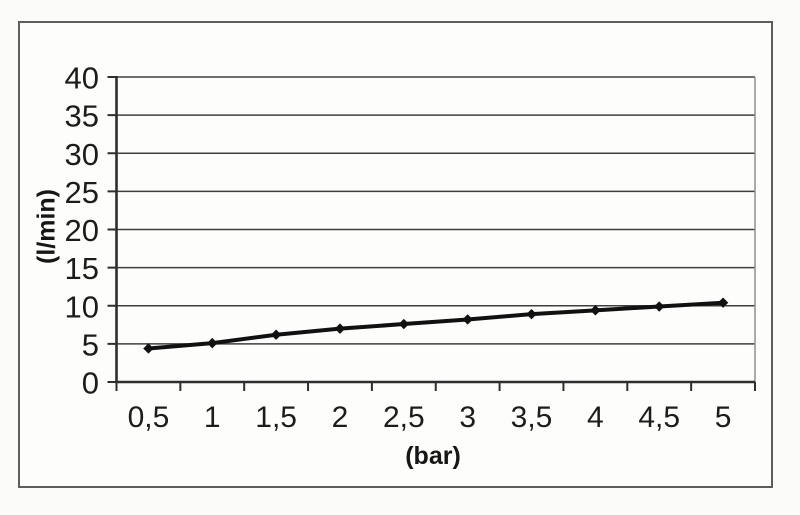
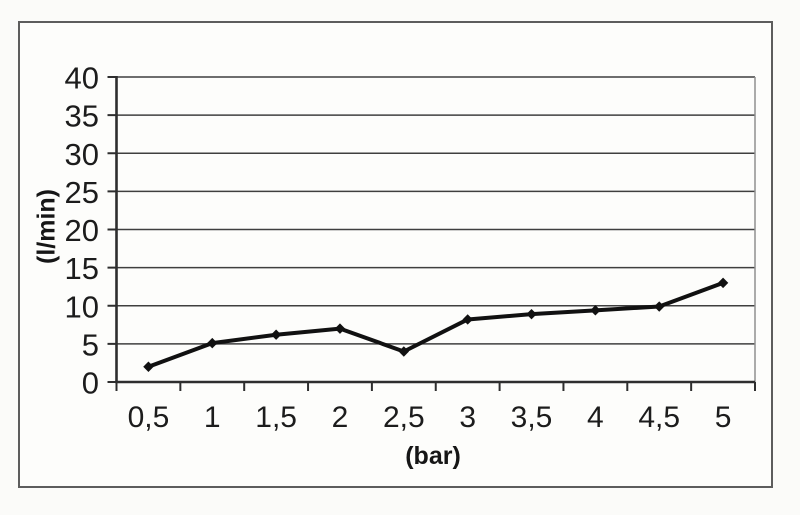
0,5: 4 -> 2
2,5: 8 -> 4
5: 10 -> 13
